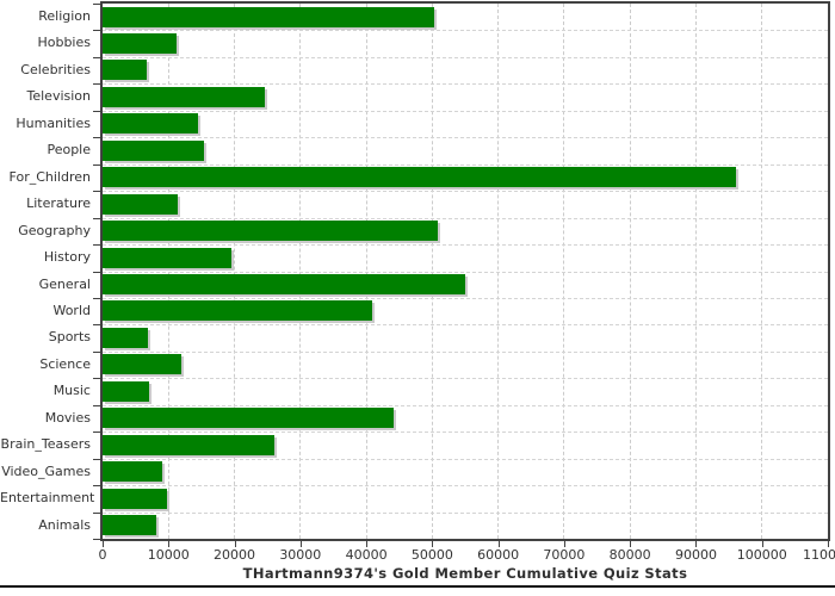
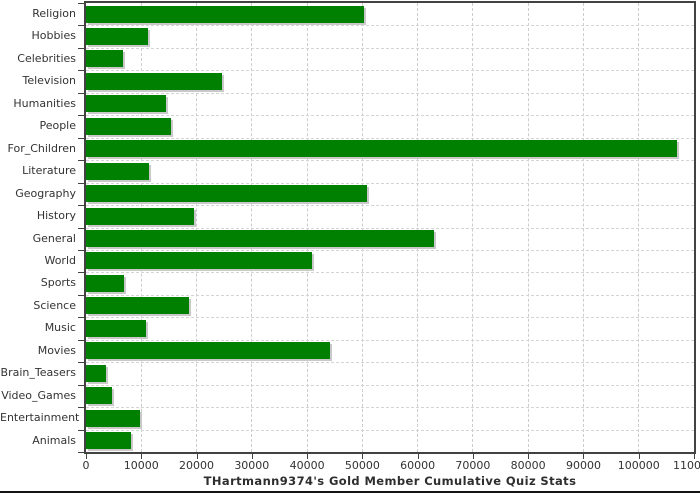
For_Children: 96000 -> 107000
General: 55000 -> 63000
Science: 12000 -> 19000
Music: 7000 -> 11000
Brain_Teasers: 26000 -> 4000
Video_Games: 9000 -> 5000
